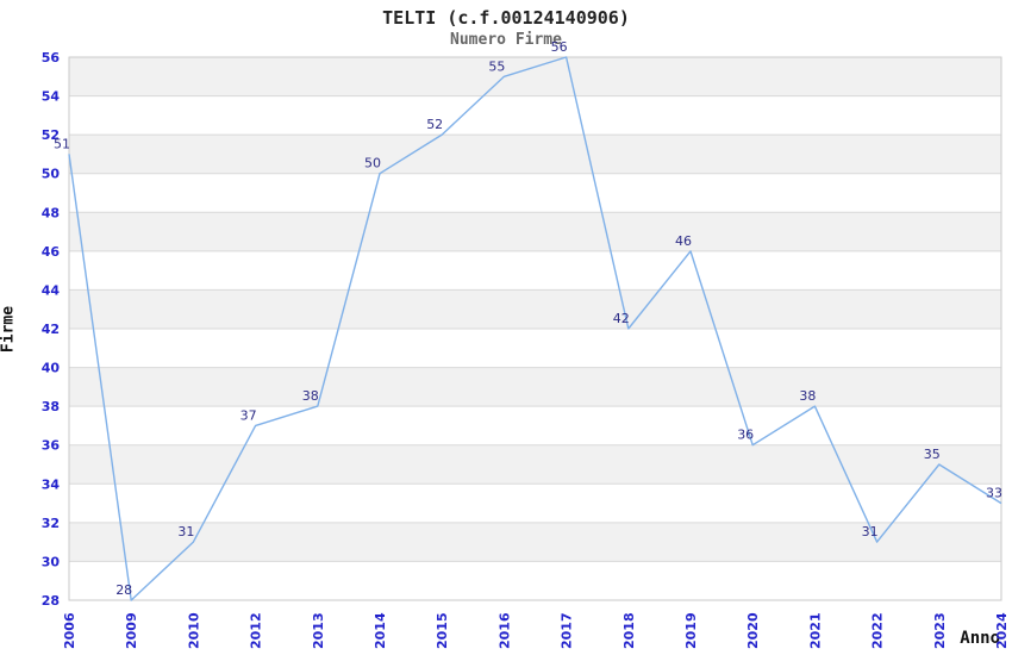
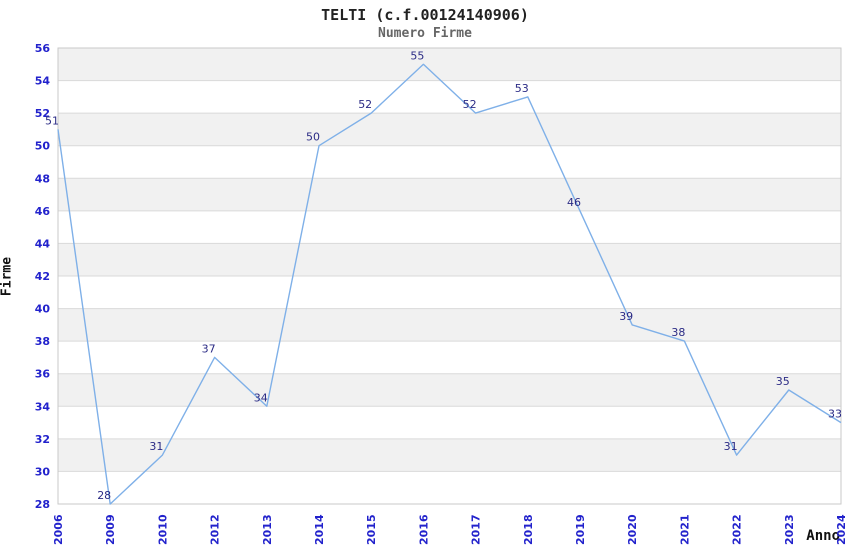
2013: 38 -> 34
2017: 56 -> 52
2018: 42 -> 53
2020: 36 -> 39
